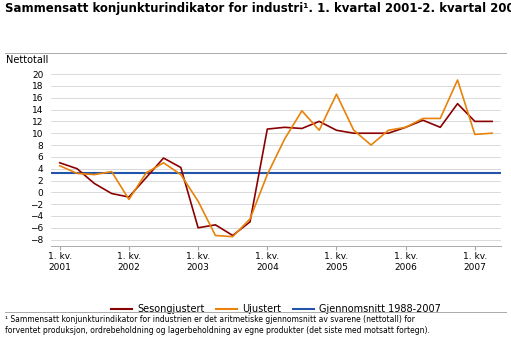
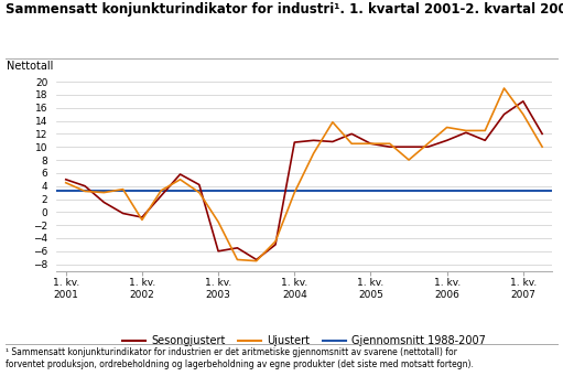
Ujustert/1. kv. 2005: 16.6 -> 10.5
Ujustert/1. kv. 2006: 11.0 -> 13.0
Sesongjustert/1. kv. 2007: 12.0 -> 17.0
Ujustert/1. kv. 2007: 9.8 -> 15.0
